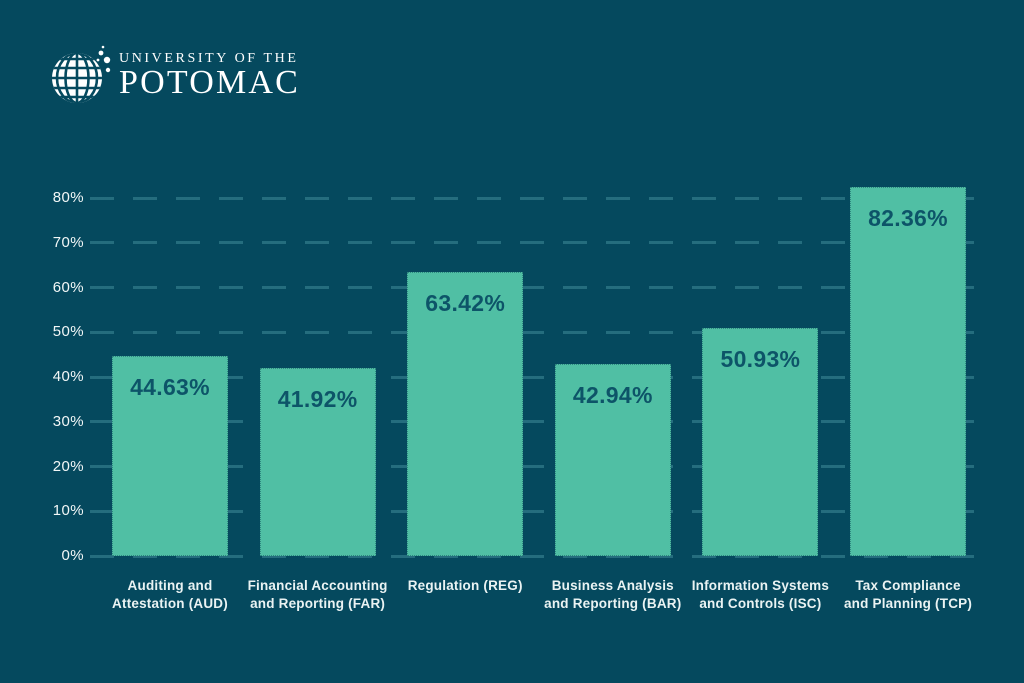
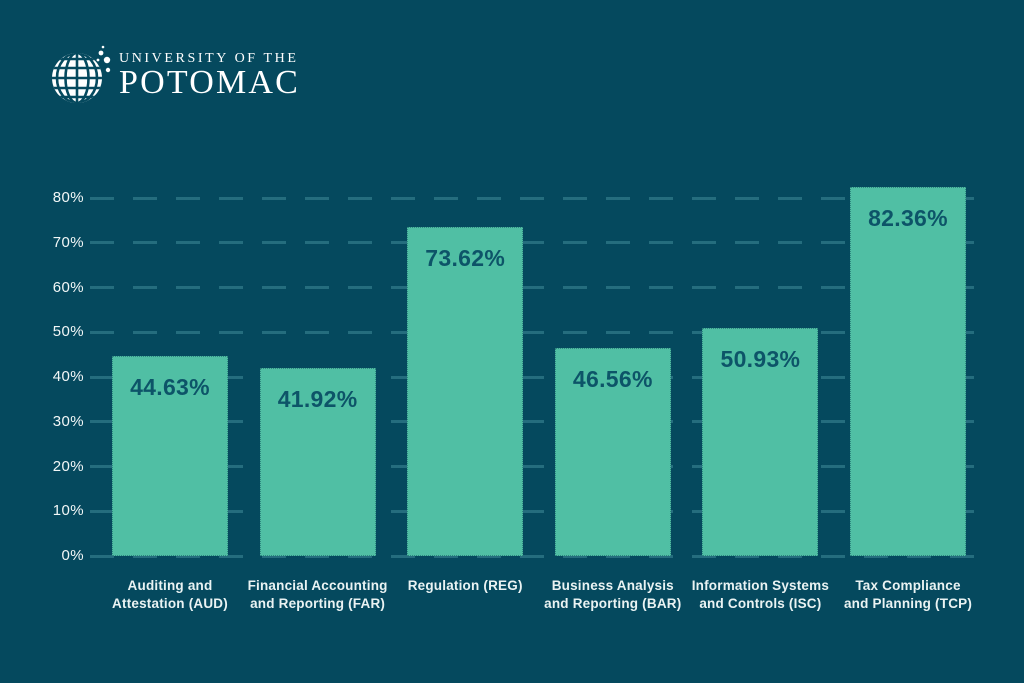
Regulation (REG): 63.42% -> 73.62%
Business Analysis and Reporting (BAR): 42.94% -> 46.56%
